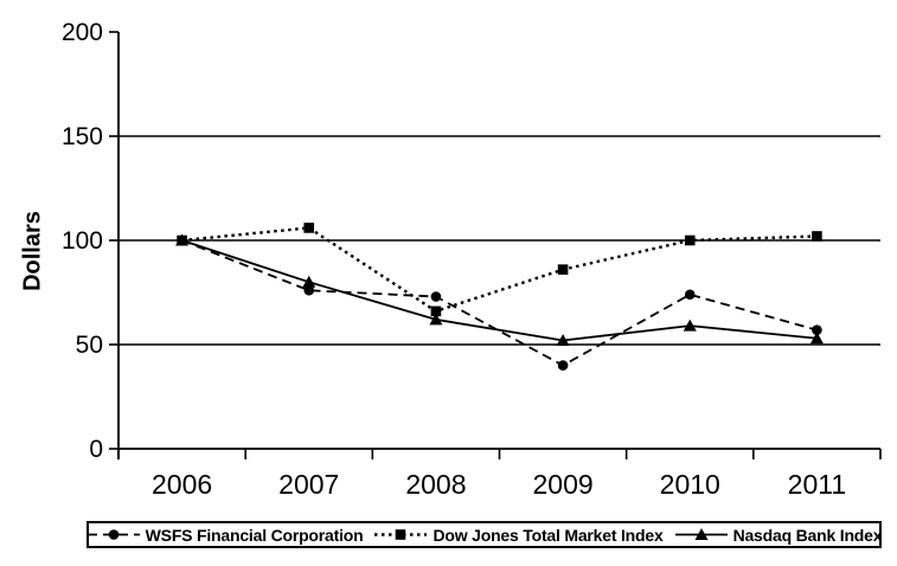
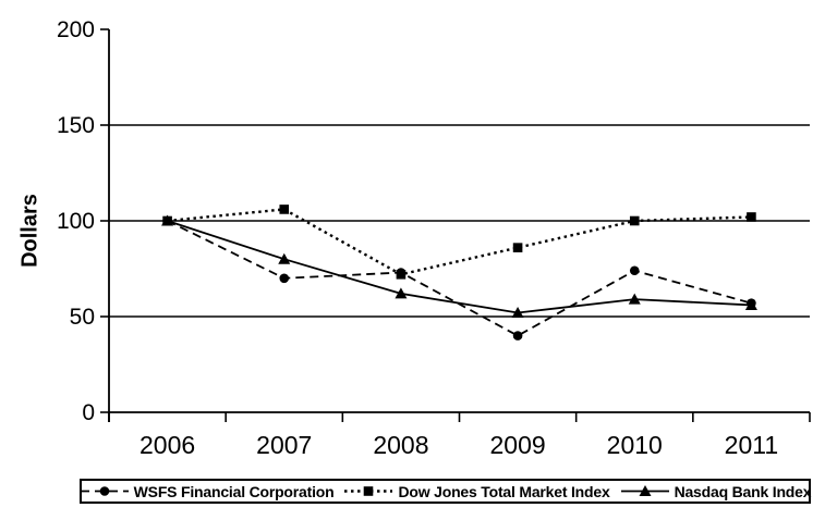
WSFS Financial Corporation/2007: 76 -> 70
Dow Jones Total Market Index/2008: 66 -> 72
Nasdaq Bank Index/2011: 53 -> 56
